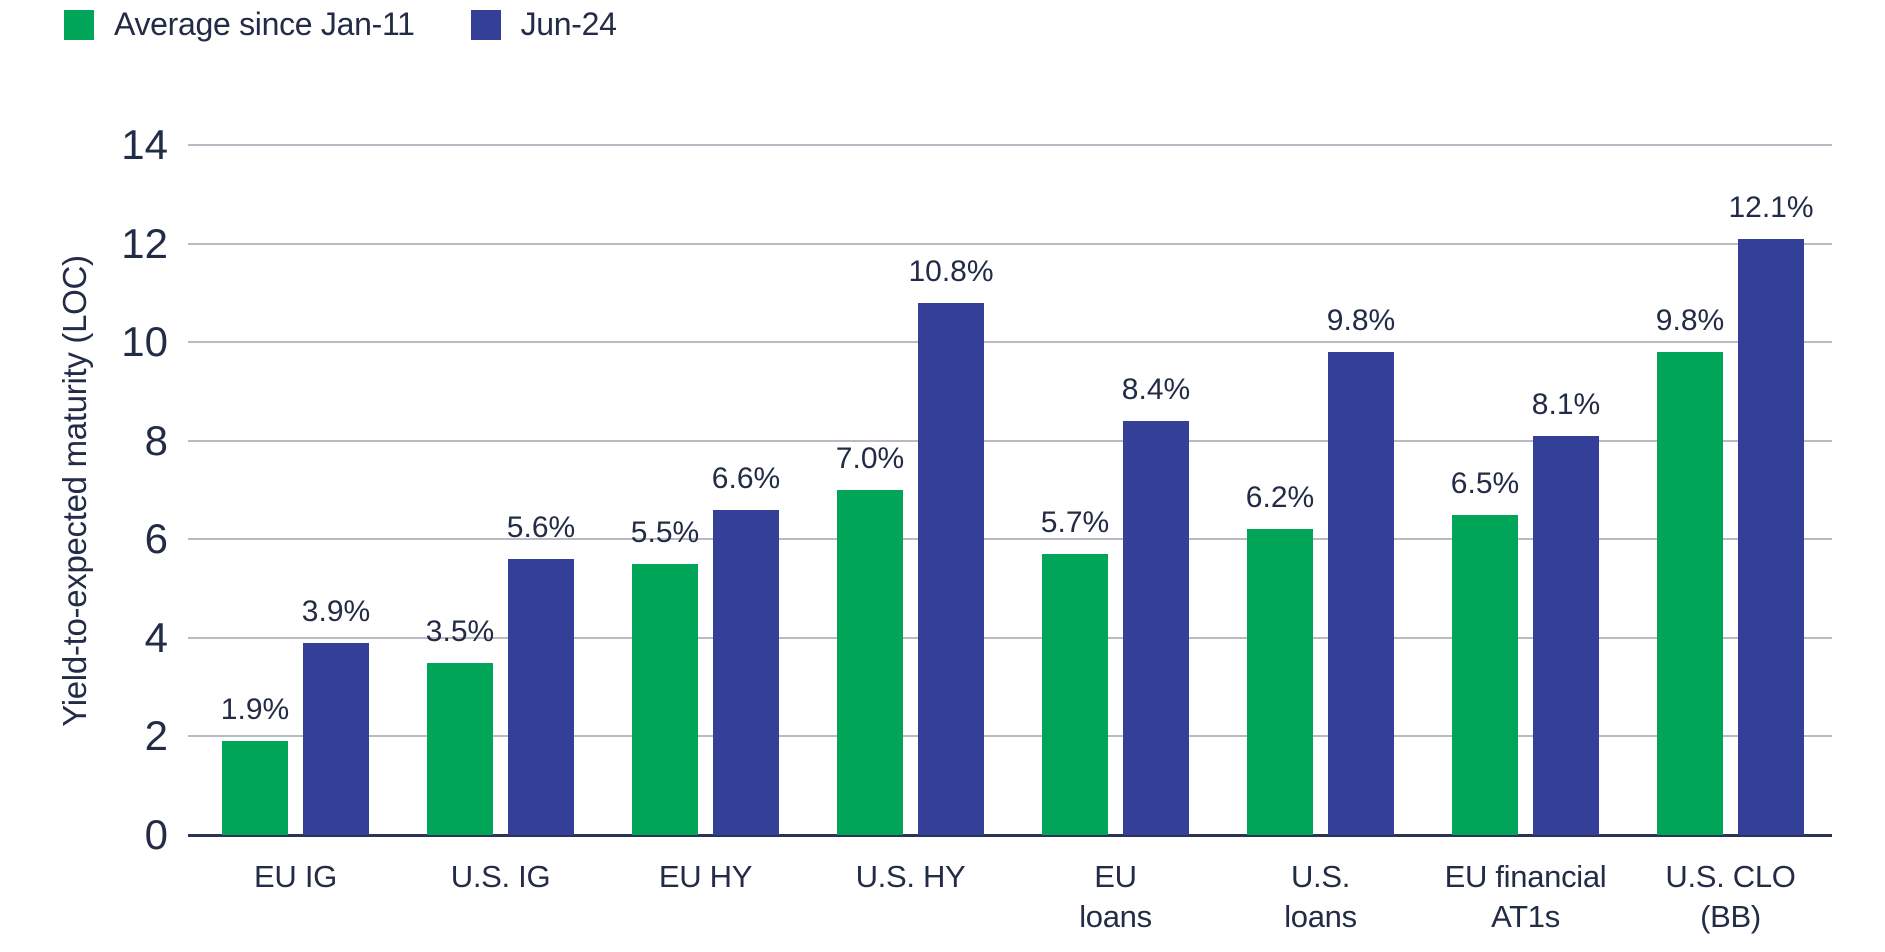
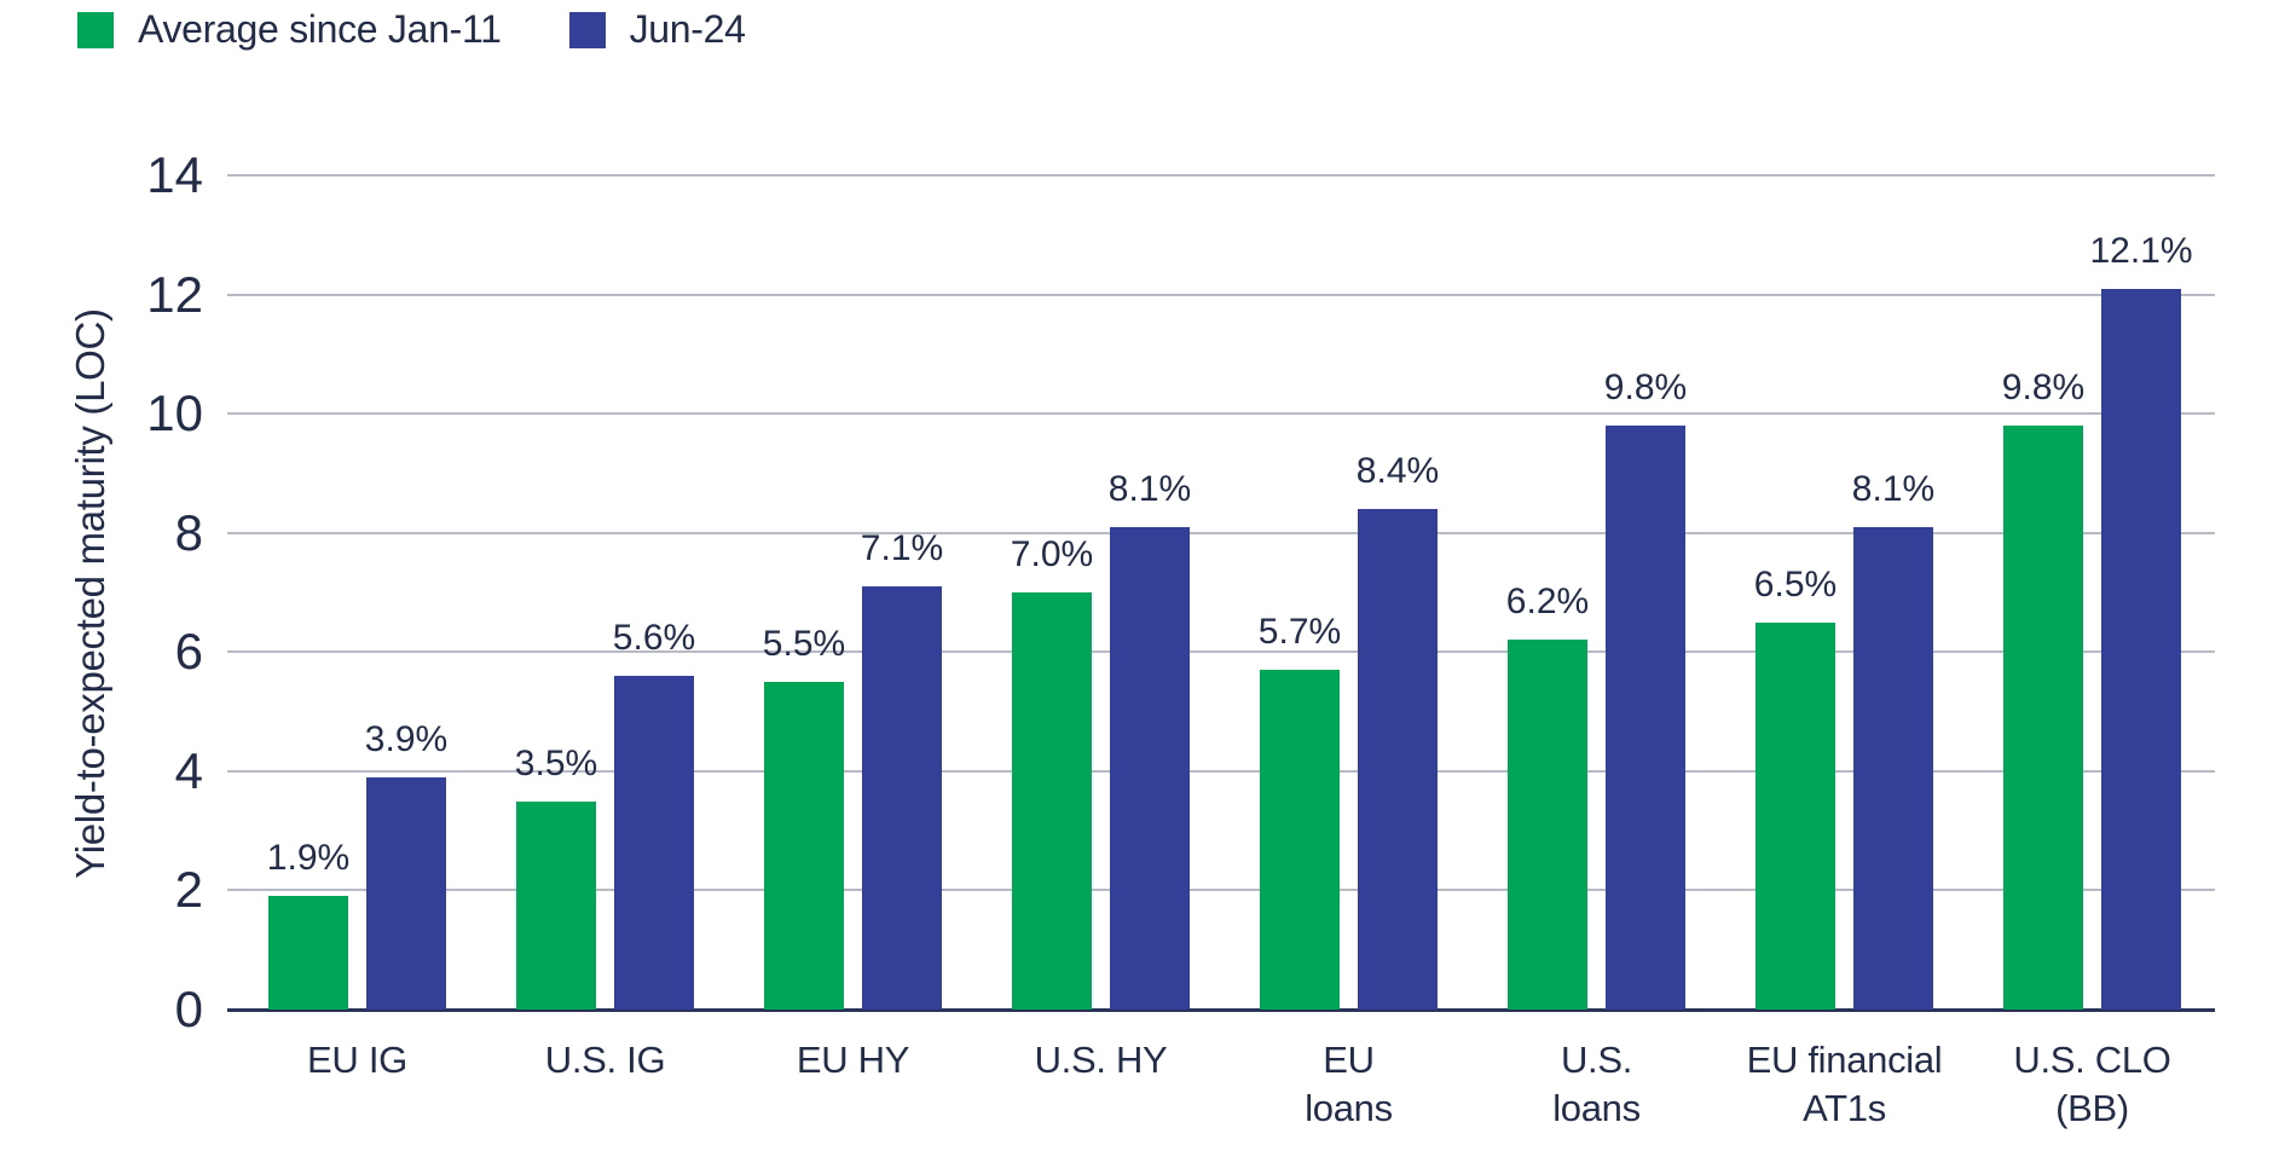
Jun-24/EU HY: 6.6% -> 7.1%
Jun-24/U.S. HY: 10.8% -> 8.1%
